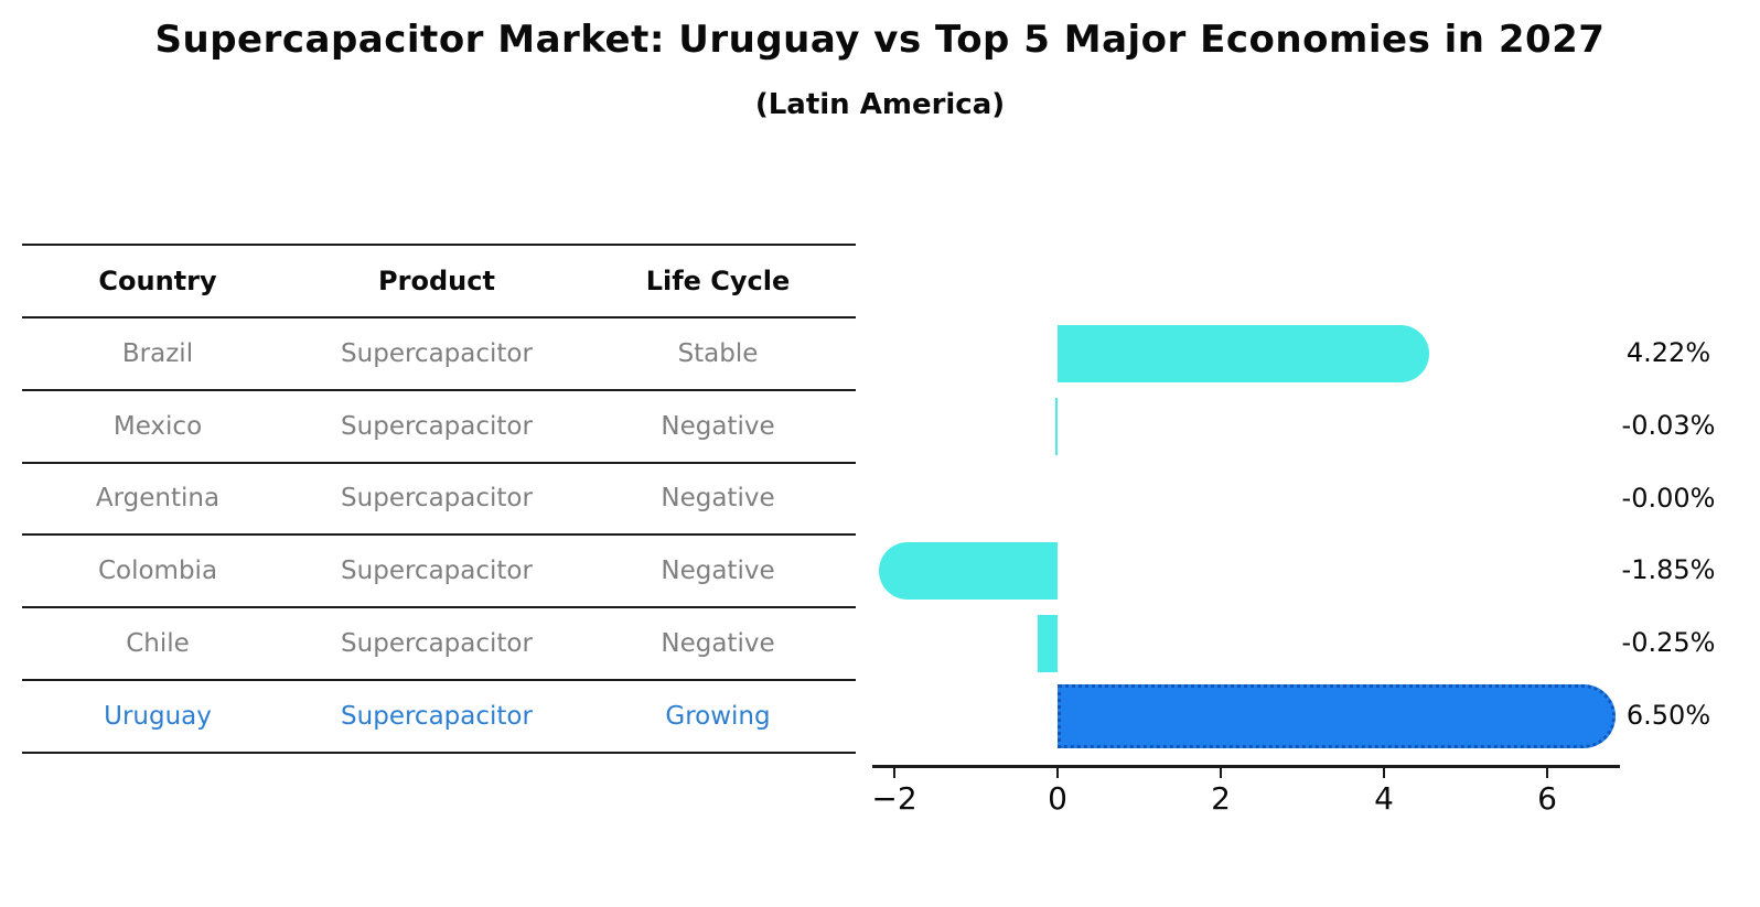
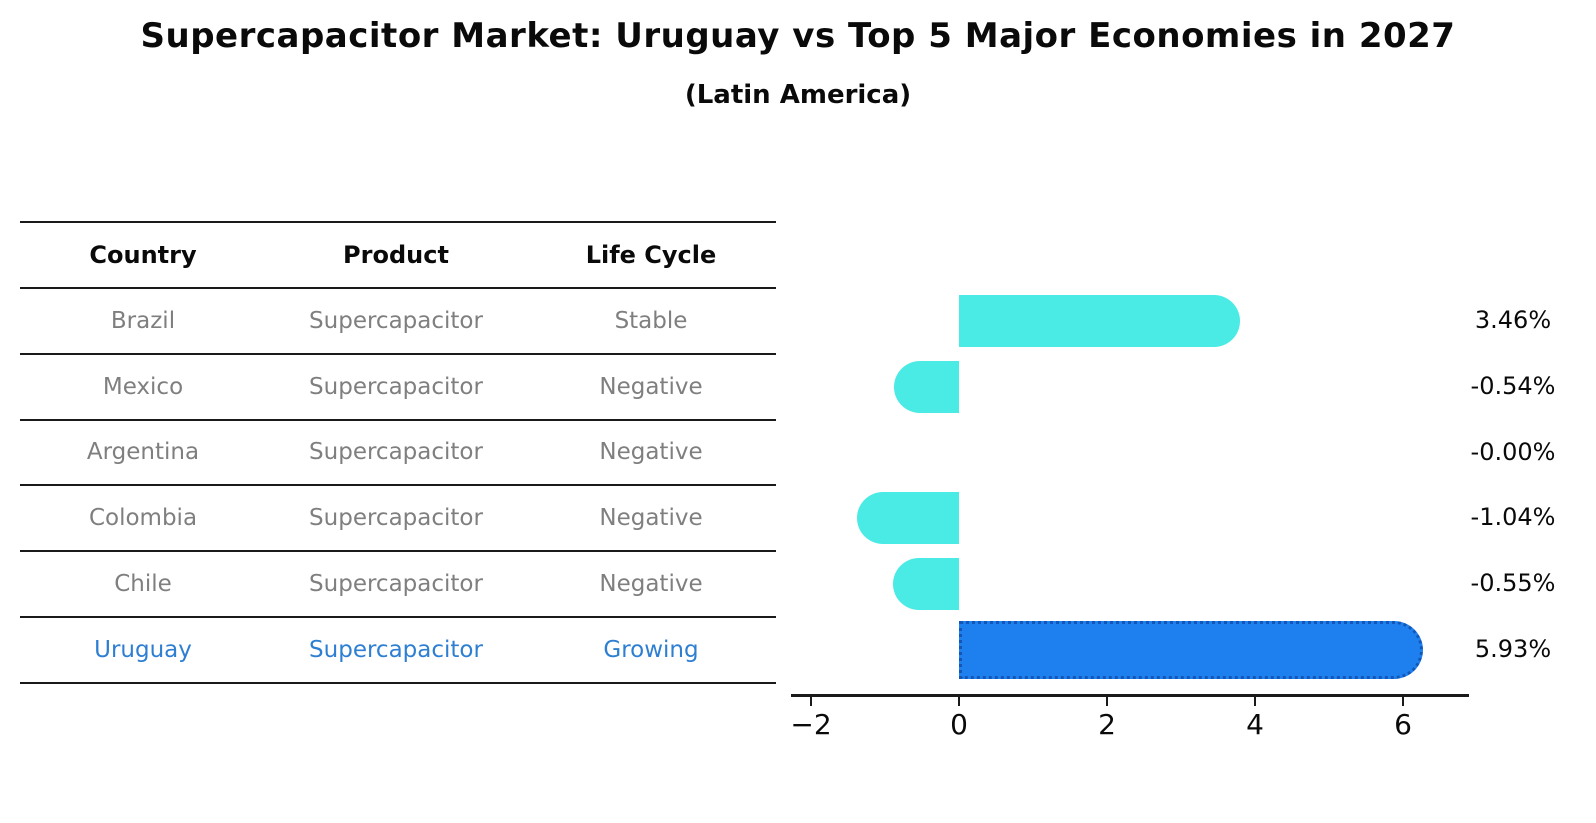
Brazil: 4.22% -> 3.46%
Mexico: -0.03% -> -0.54%
Colombia: -1.85% -> -1.04%
Chile: -0.25% -> -0.55%
Uruguay: 6.50% -> 5.93%
